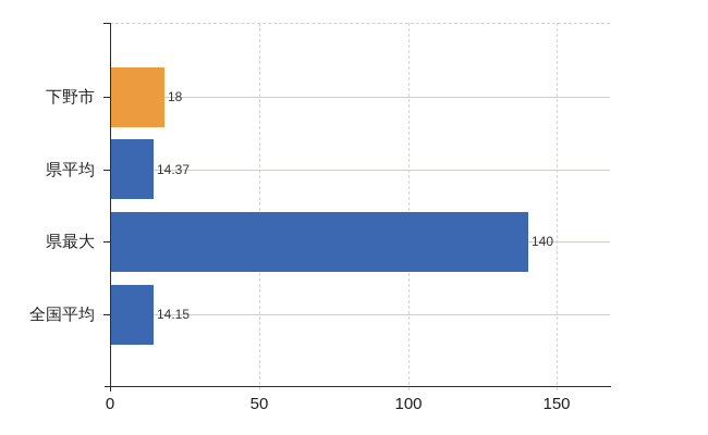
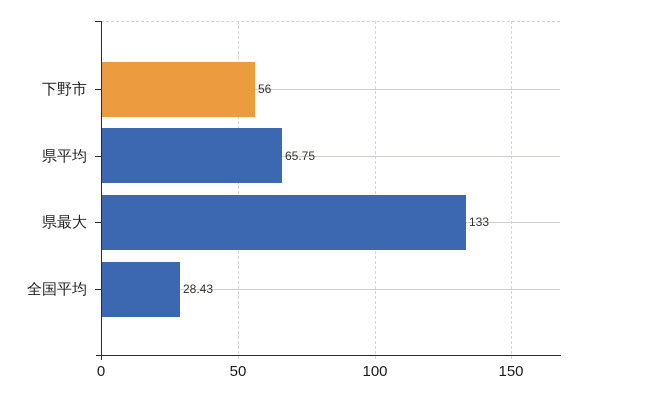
下野市: 18 -> 56
県平均: 14.37 -> 65.75
県最大: 140 -> 133
全国平均: 14.15 -> 28.43
